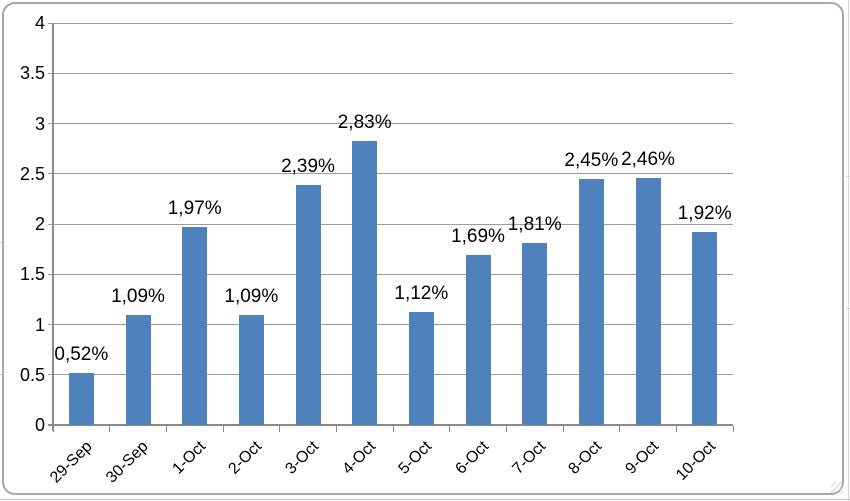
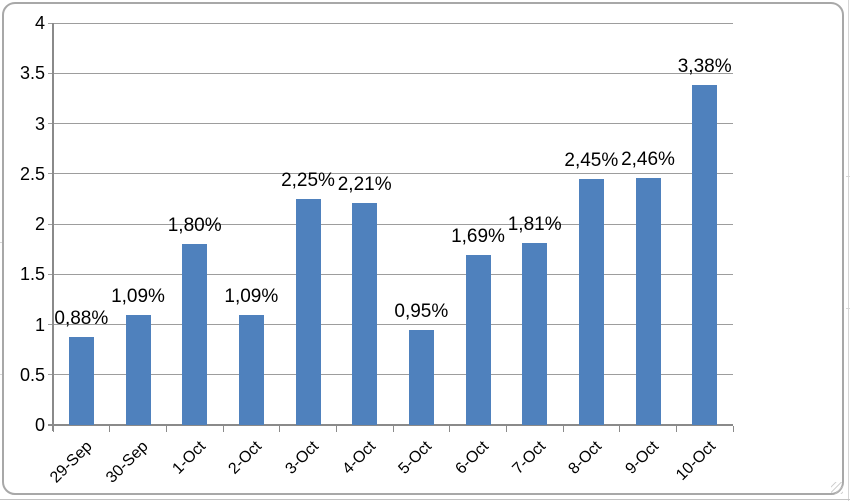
29-Sep: 0,52% -> 0,88%
1-Oct: 1,97% -> 1,80%
3-Oct: 2,39% -> 2,25%
4-Oct: 2,83% -> 2,21%
5-Oct: 1,12% -> 0,95%
10-Oct: 1,92% -> 3,38%
